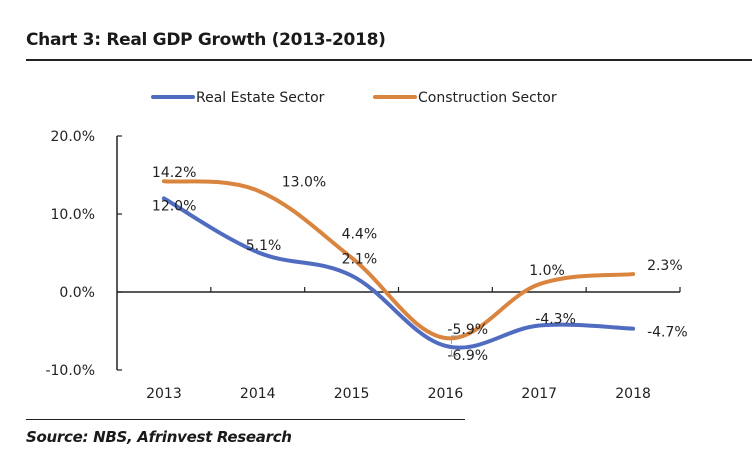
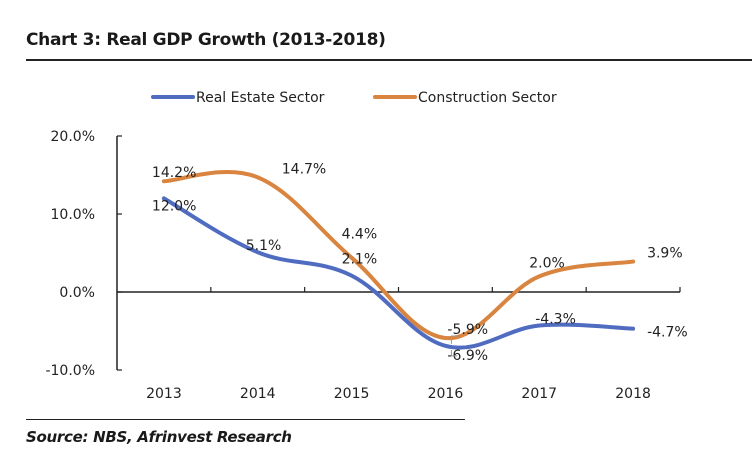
Construction Sector/2014: 13.0% -> 14.7%
Construction Sector/2017: 1.0% -> 2.0%
Construction Sector/2018: 2.3% -> 3.9%
